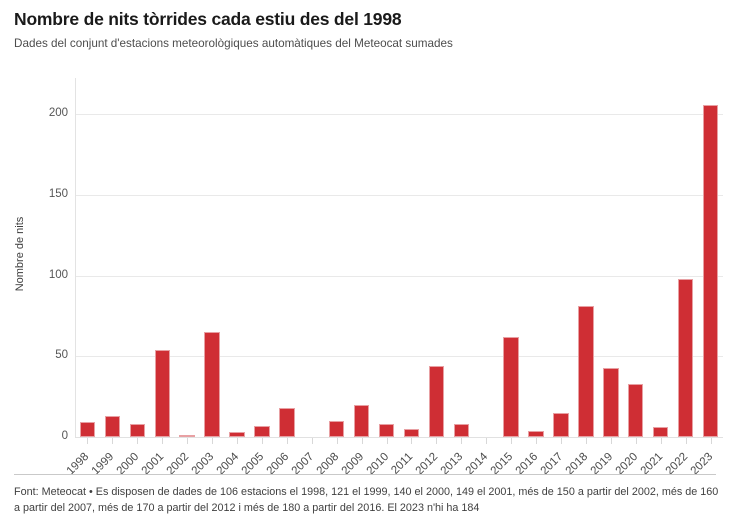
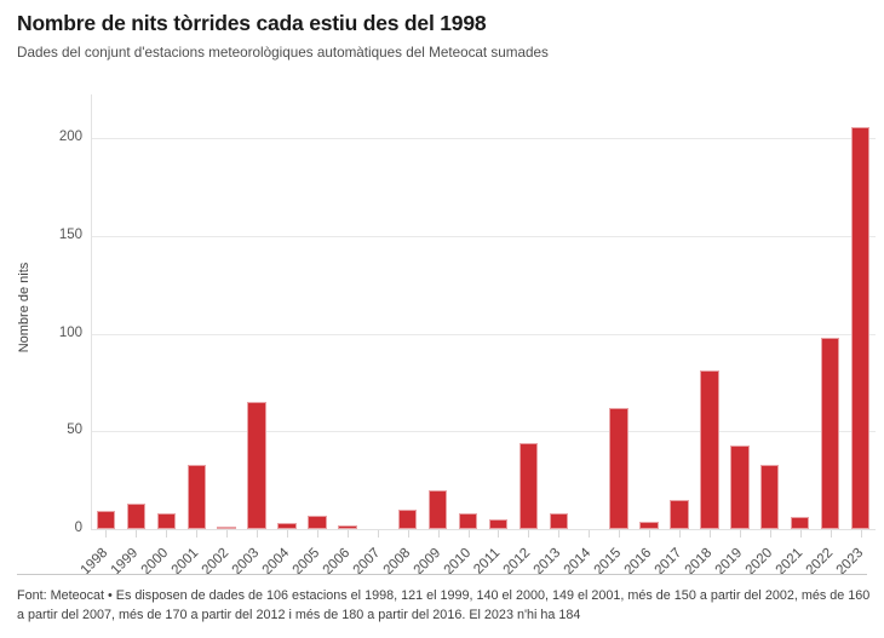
2001: 54 -> 33
2006: 18 -> 2
